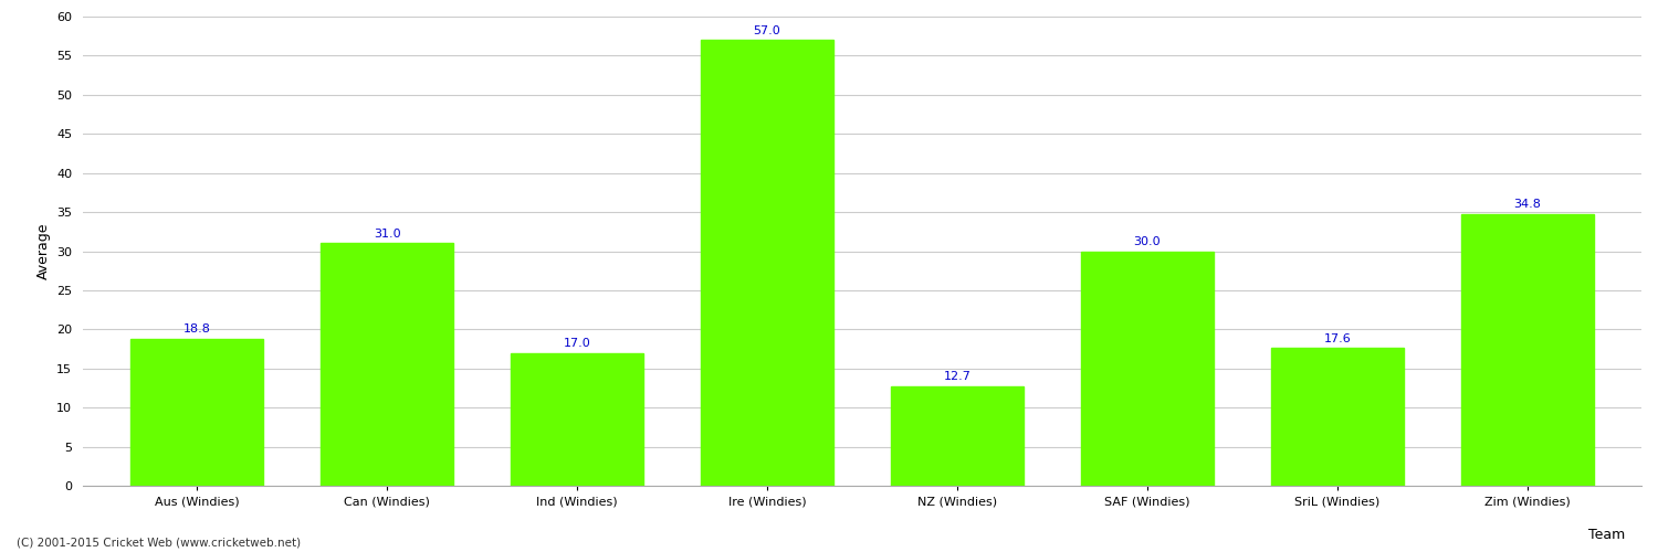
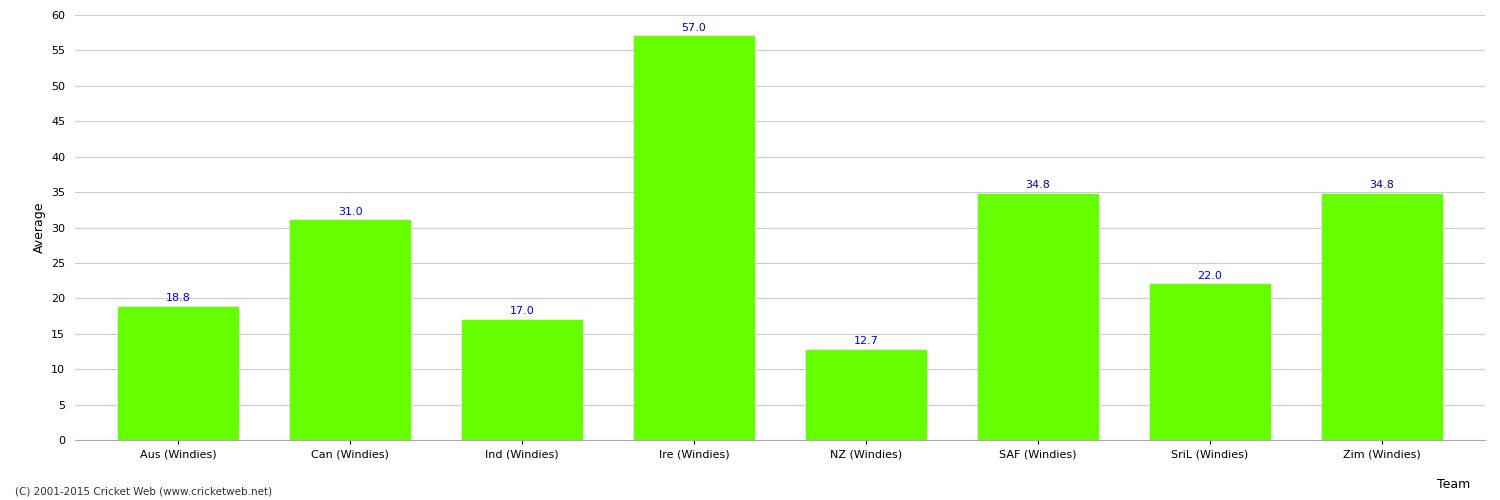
SAF (Windies): 30.0 -> 34.8
SriL (Windies): 17.6 -> 22.0
